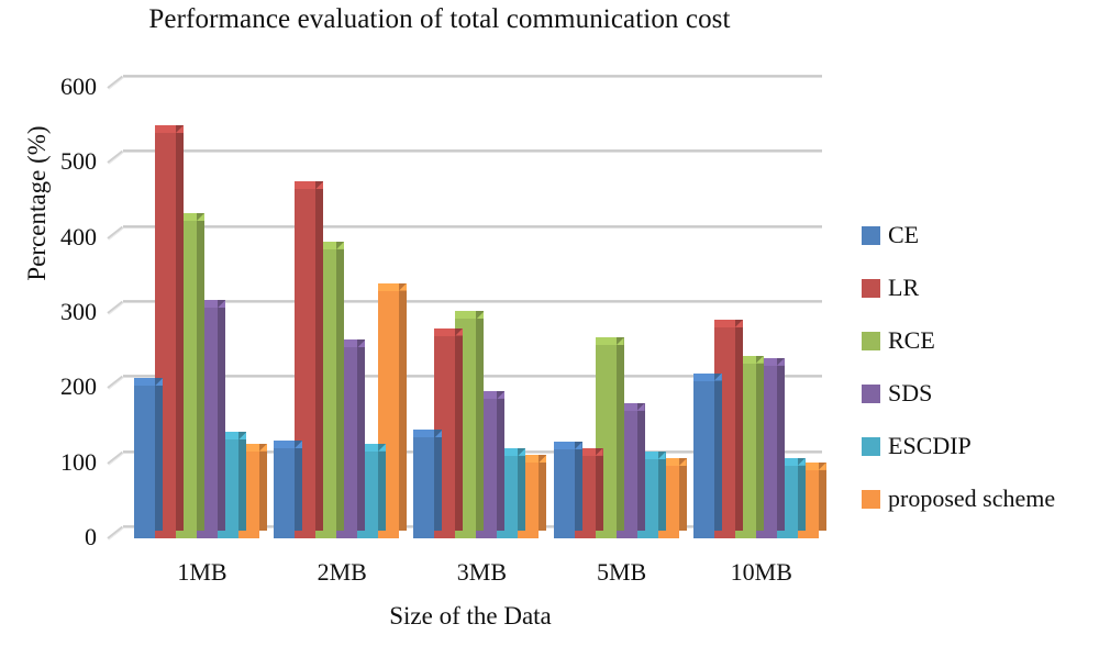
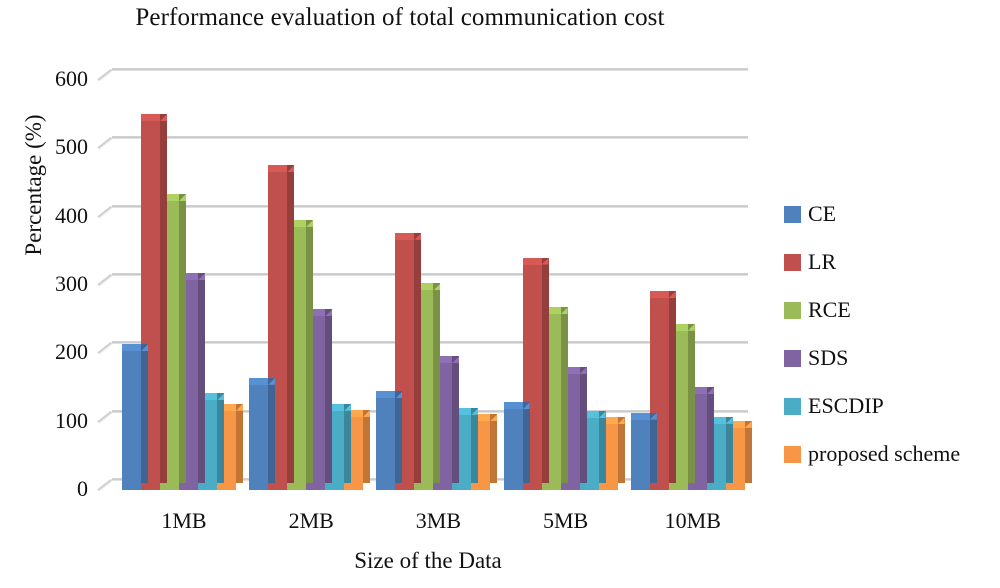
CE/2MB: 120 -> 150
proposed scheme/2MB: 330 -> 110
LR/3MB: 270 -> 370
LR/5MB: 110 -> 330
CE/10MB: 210 -> 100
SDS/10MB: 230 -> 140
